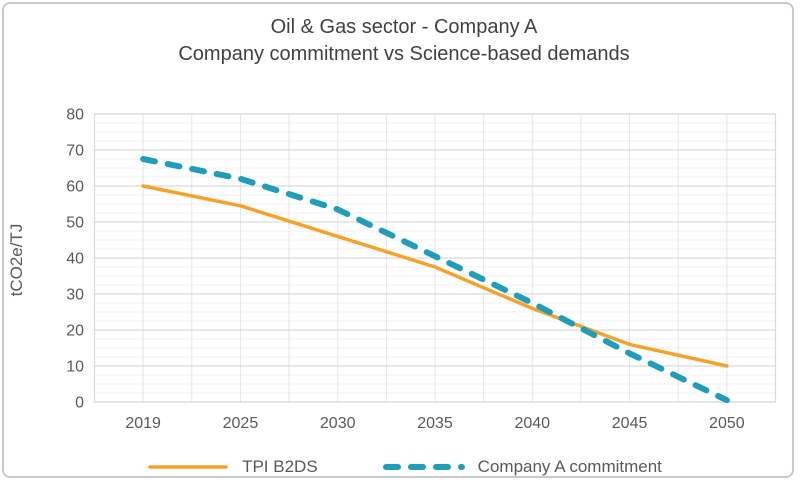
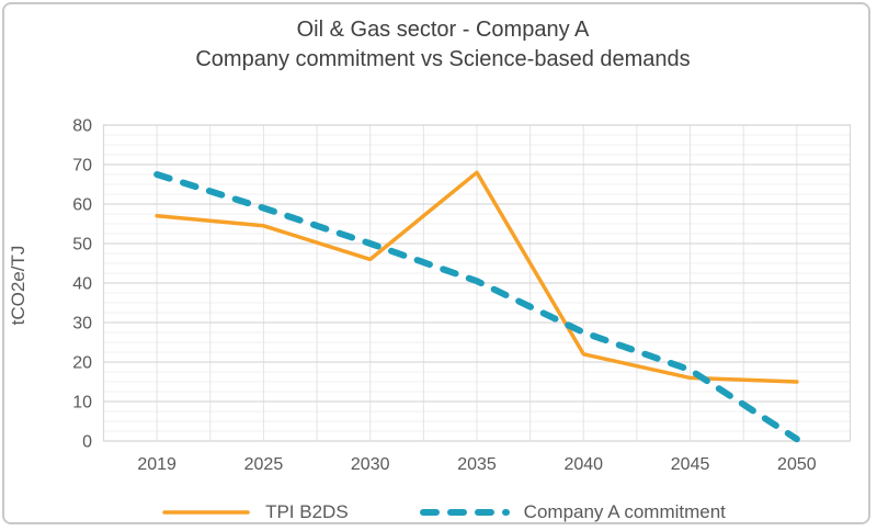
TPI B2DS/2019: 60 -> 57
Company A commitment/2025: 62 -> 59
Company A commitment/2030: 54 -> 50
TPI B2DS/2035: 38 -> 68
TPI B2DS/2040: 26 -> 22
Company A commitment/2045: 14 -> 18
TPI B2DS/2050: 10 -> 15
